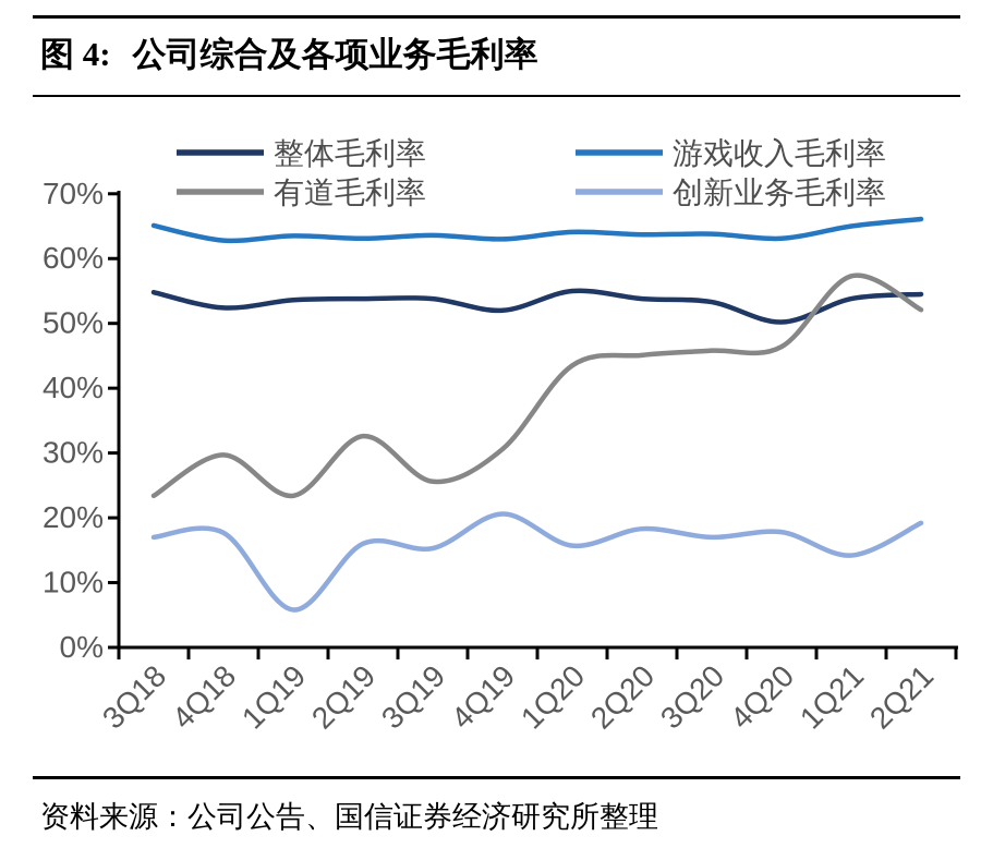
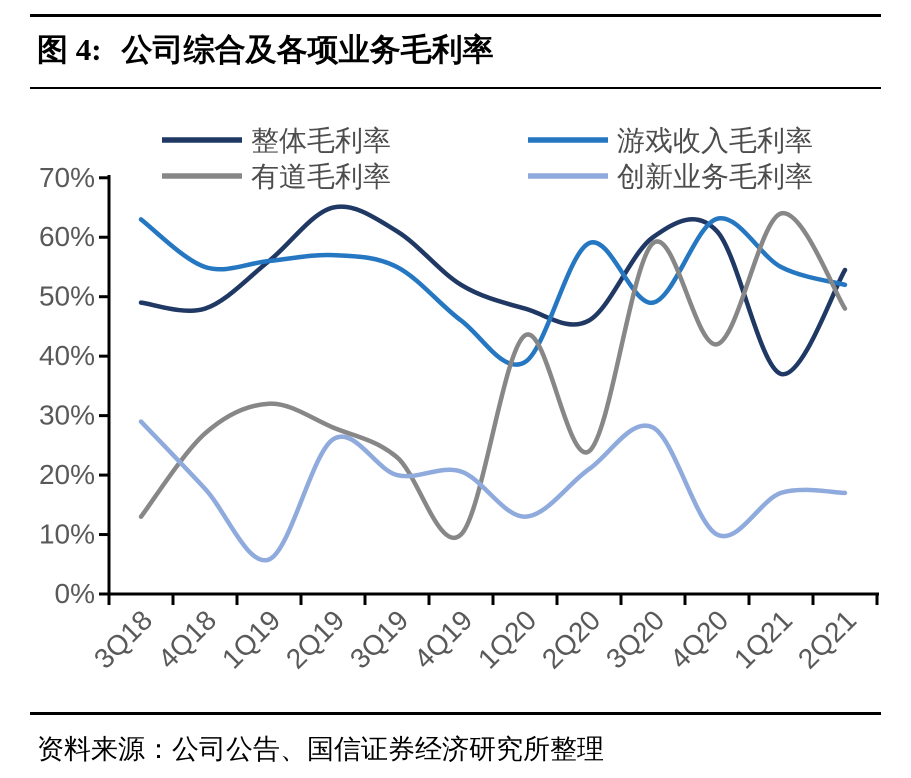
整体毛利率/3Q18: 55% -> 49%
游戏收入毛利率/3Q18: 65% -> 63%
有道毛利率/3Q18: 23% -> 13%
创新业务毛利率/3Q18: 17% -> 29%
整体毛利率/4Q18: 52% -> 48%
游戏收入毛利率/4Q18: 63% -> 55%
有道毛利率/4Q18: 30% -> 27%
整体毛利率/1Q19: 54% -> 56%
游戏收入毛利率/1Q19: 64% -> 56%
有道毛利率/1Q19: 23% -> 32%
整体毛利率/2Q19: 54% -> 65%
游戏收入毛利率/2Q19: 63% -> 57%
有道毛利率/2Q19: 33% -> 28%
创新业务毛利率/2Q19: 16% -> 26%
整体毛利率/3Q19: 54% -> 61%
游戏收入毛利率/3Q19: 64% -> 55%
有道毛利率/3Q19: 26% -> 23%
创新业务毛利率/3Q19: 15% -> 20%
游戏收入毛利率/4Q19: 63% -> 46%
有道毛利率/4Q19: 31% -> 10%
整体毛利率/1Q20: 55% -> 48%
游戏收入毛利率/1Q20: 64% -> 39%
创新业务毛利率/1Q20: 16% -> 13%
整体毛利率/2Q20: 54% -> 46%
游戏收入毛利率/2Q20: 64% -> 59%
有道毛利率/2Q20: 45% -> 24%
创新业务毛利率/2Q20: 18% -> 21%
整体毛利率/3Q20: 53% -> 60%
游戏收入毛利率/3Q20: 64% -> 49%
有道毛利率/3Q20: 46% -> 59%
创新业务毛利率/3Q20: 17% -> 28%
整体毛利率/4Q20: 50% -> 61%
有道毛利率/4Q20: 46% -> 42%
创新业务毛利率/4Q20: 18% -> 10%
整体毛利率/1Q21: 54% -> 37%
游戏收入毛利率/1Q21: 65% -> 55%
有道毛利率/1Q21: 57% -> 64%
创新业务毛利率/1Q21: 14% -> 17%
游戏收入毛利率/2Q21: 66% -> 52%
有道毛利率/2Q21: 52% -> 48%
创新业务毛利率/2Q21: 19% -> 17%
